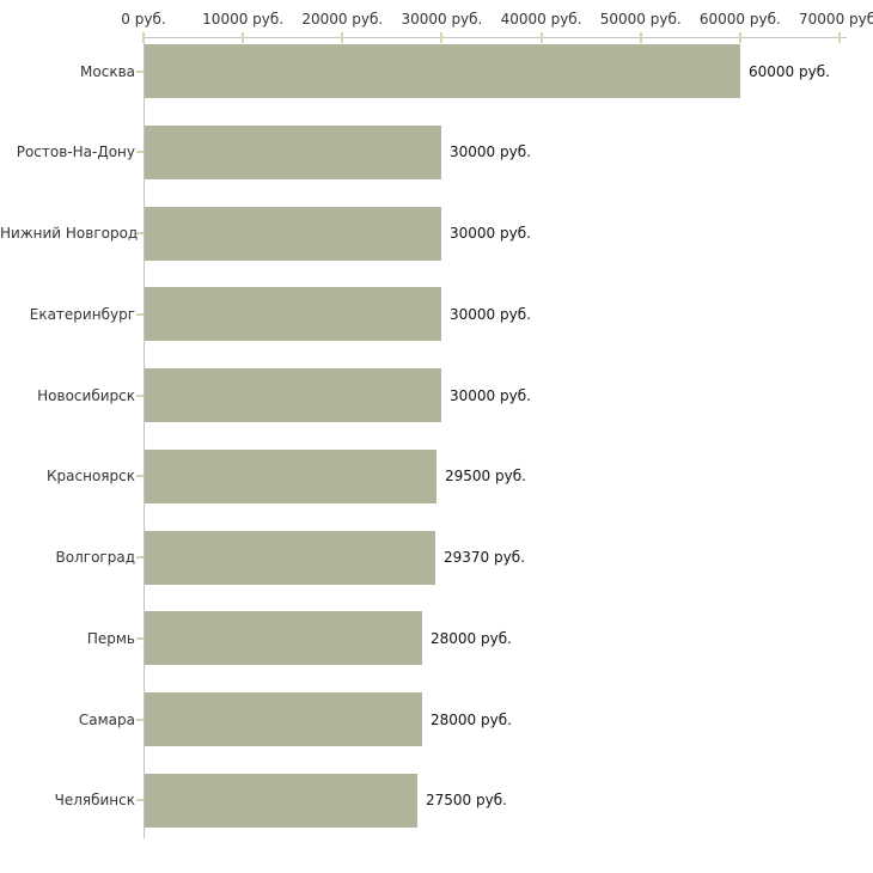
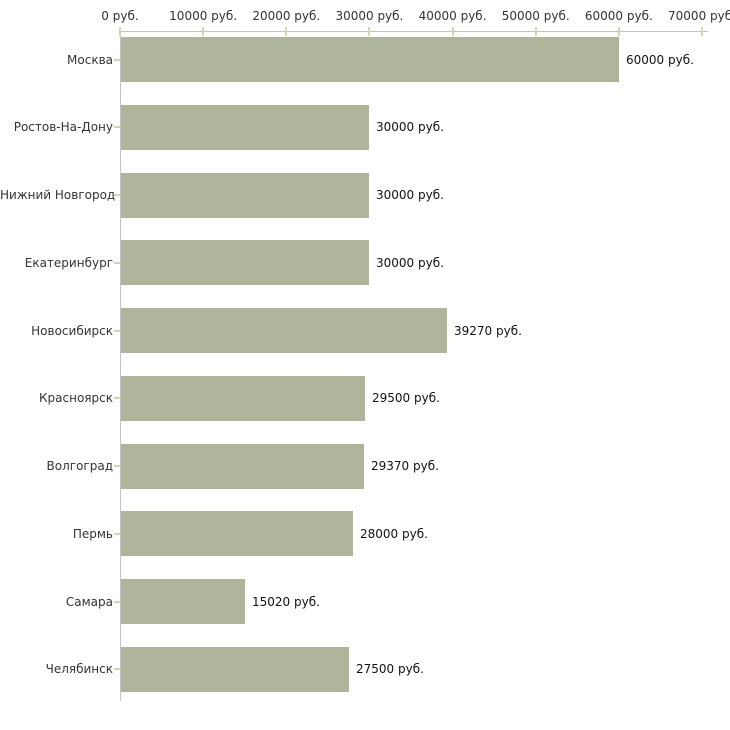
Новосибирск: 30000 -> 39270
Самара: 28000 -> 15020
